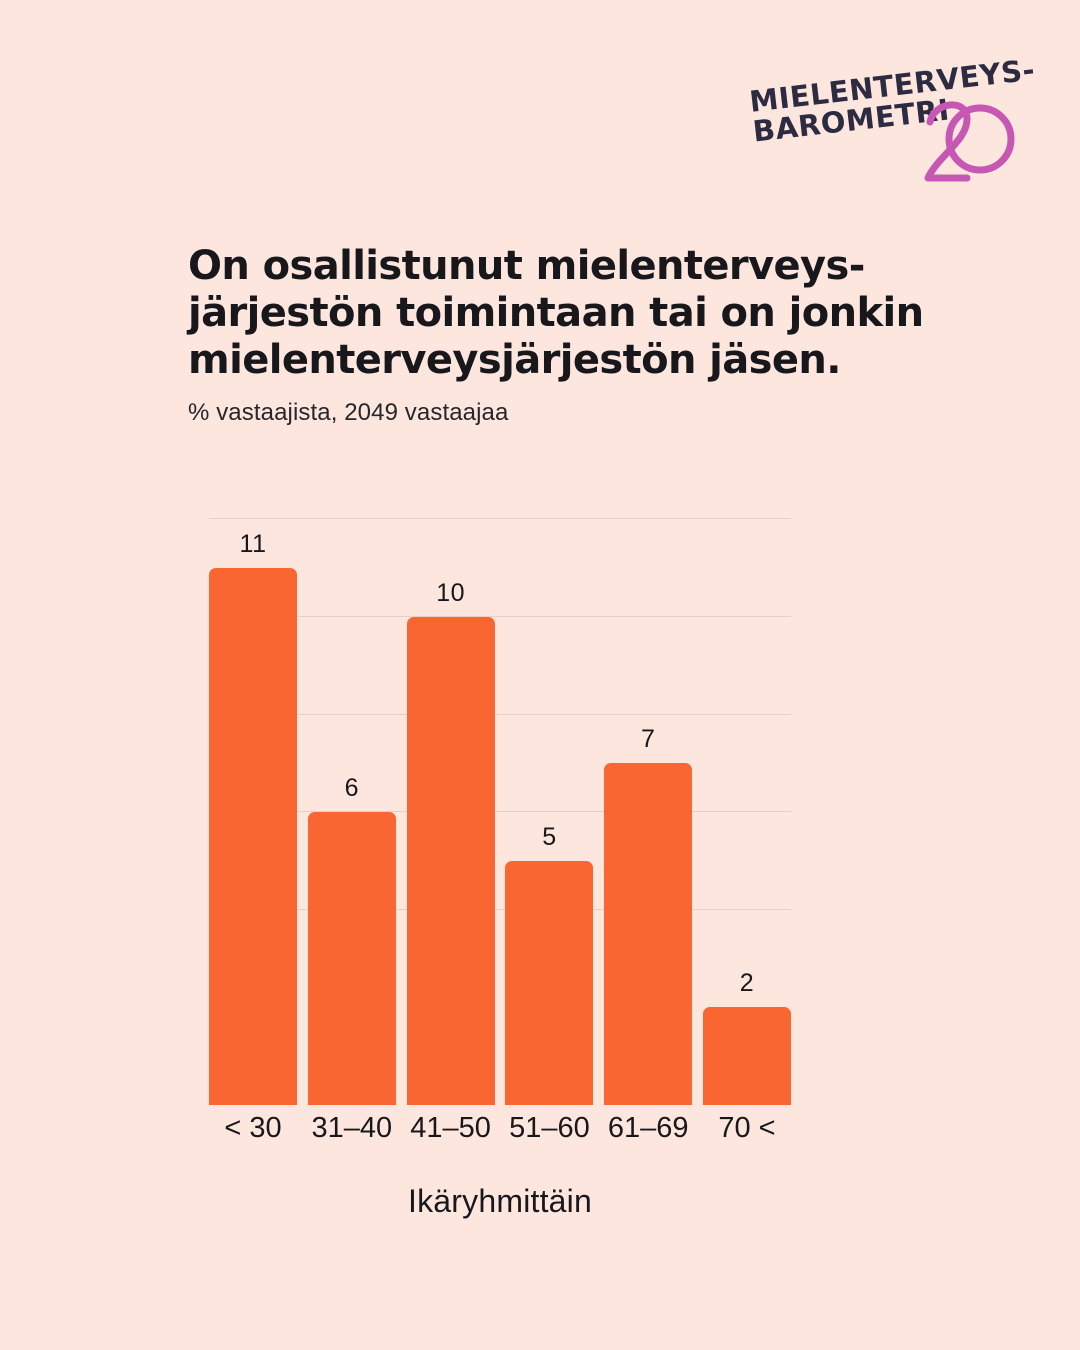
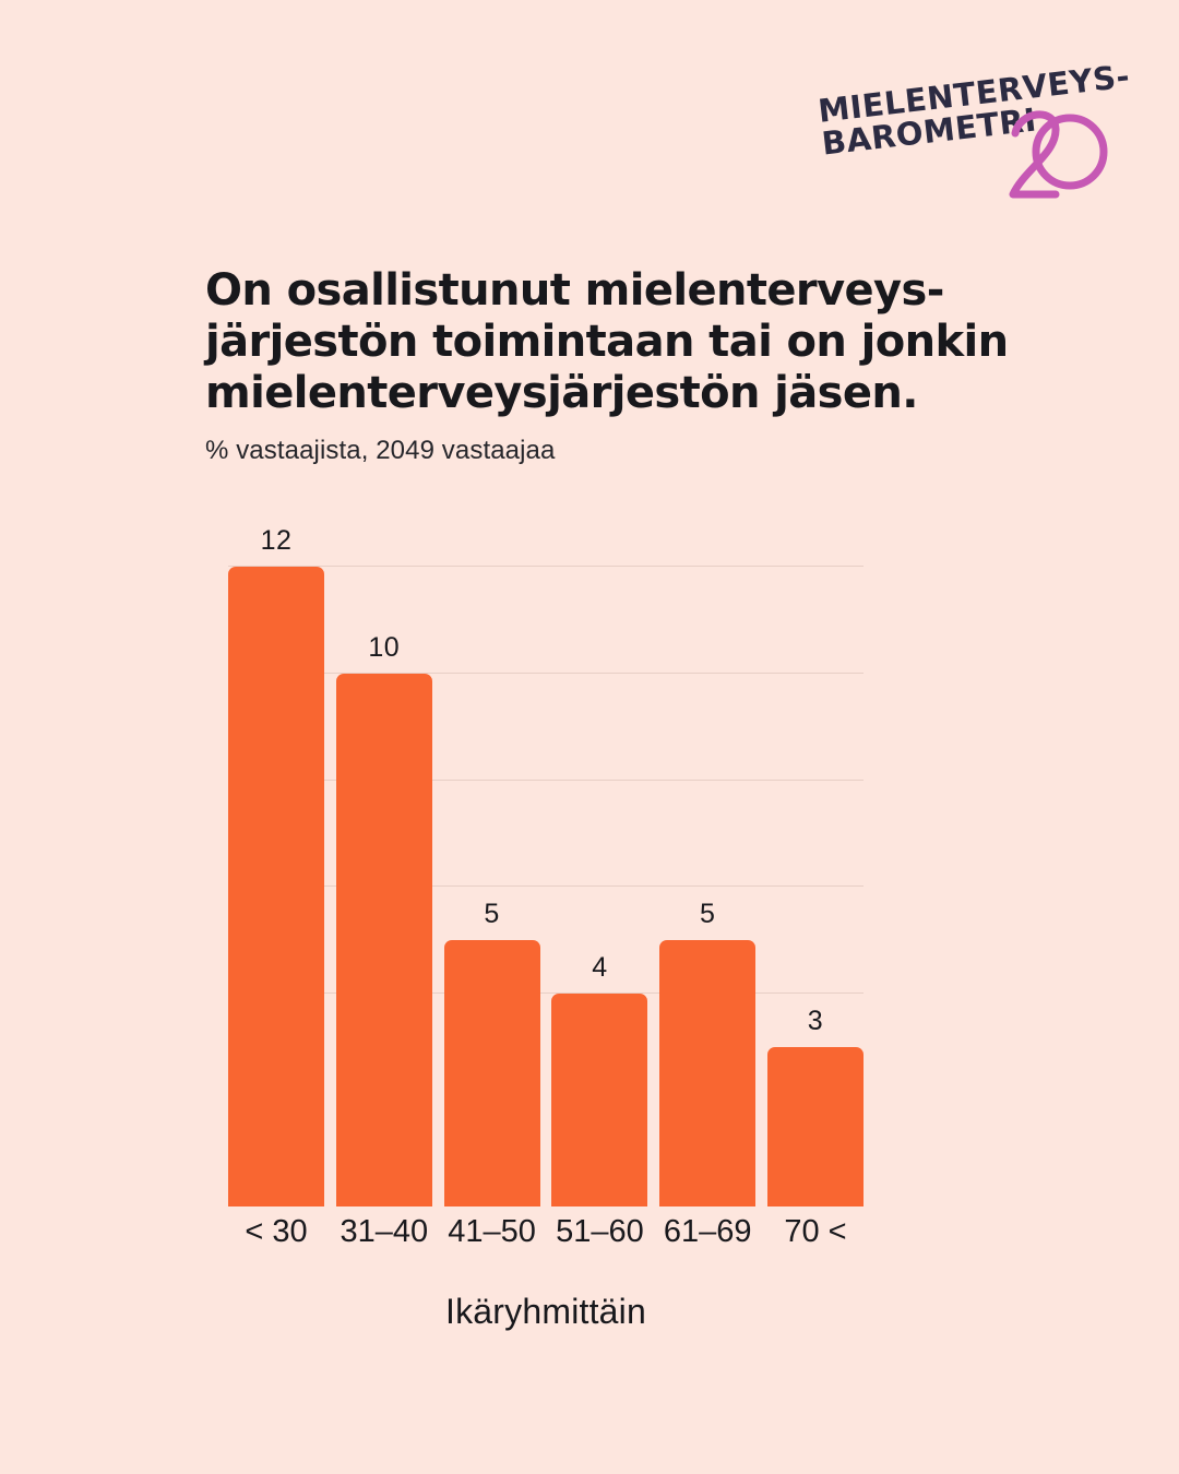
< 30: 11 -> 12
31–40: 6 -> 10
41–50: 10 -> 5
51–60: 5 -> 4
61–69: 7 -> 5
70 <: 2 -> 3
